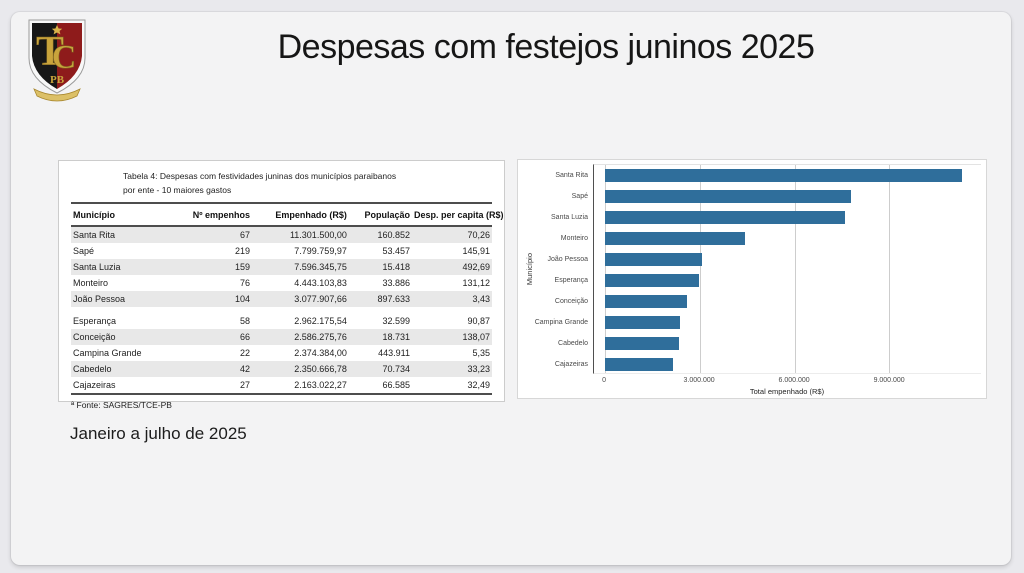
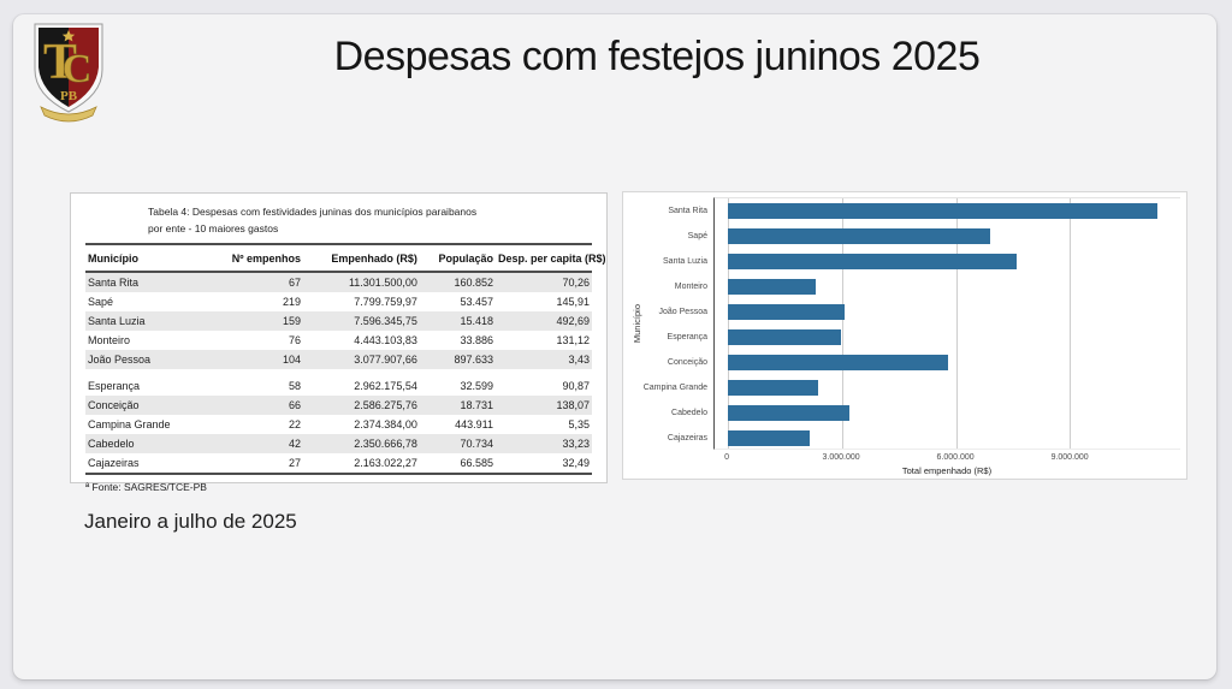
Sapé: 7800000 -> 6900000
Monteiro: 4400000 -> 2300000
Conceição: 2600000 -> 5800000
Cabedelo: 2400000 -> 3200000
